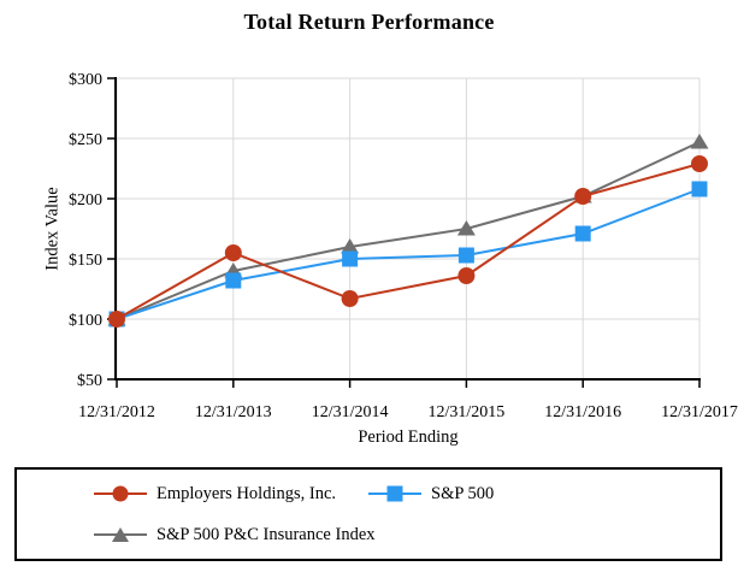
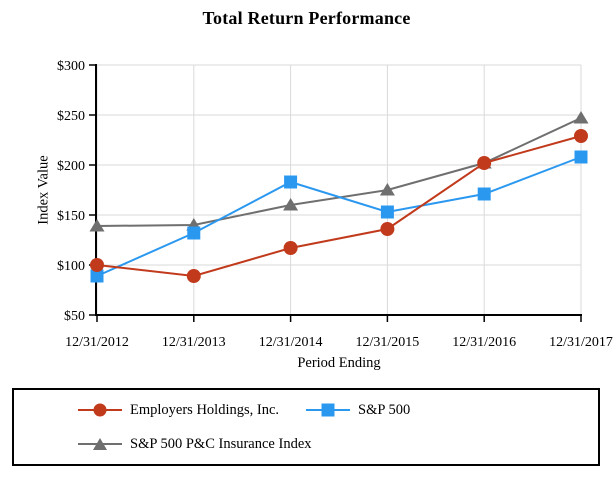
S&P 500/12/31/2012: $100 -> $89
S&P 500 P&C Insurance Index/12/31/2012: $100 -> $139
Employers Holdings, Inc./12/31/2013: $155 -> $89
S&P 500/12/31/2014: $150 -> $183
